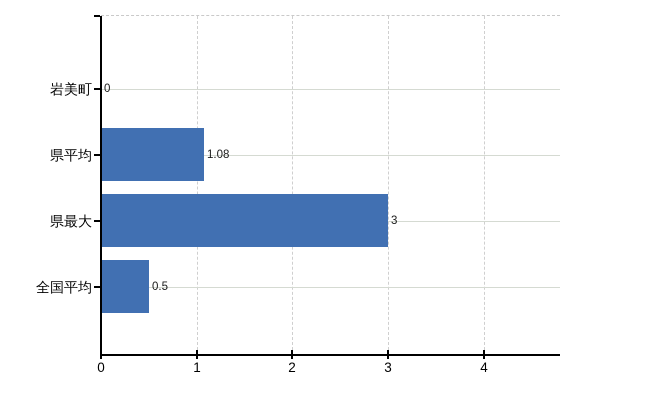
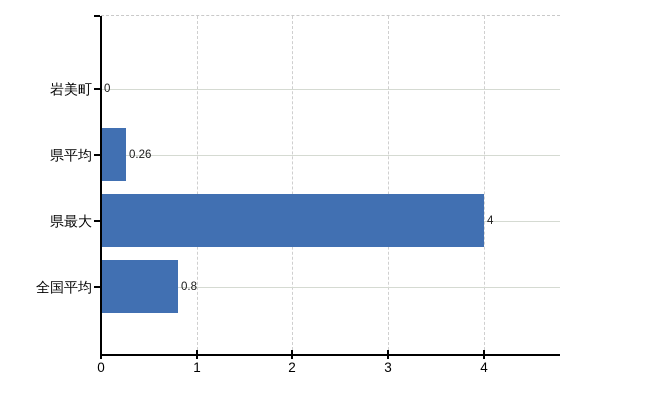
県平均: 1.08 -> 0.26
県最大: 3 -> 4
全国平均: 0.5 -> 0.8
